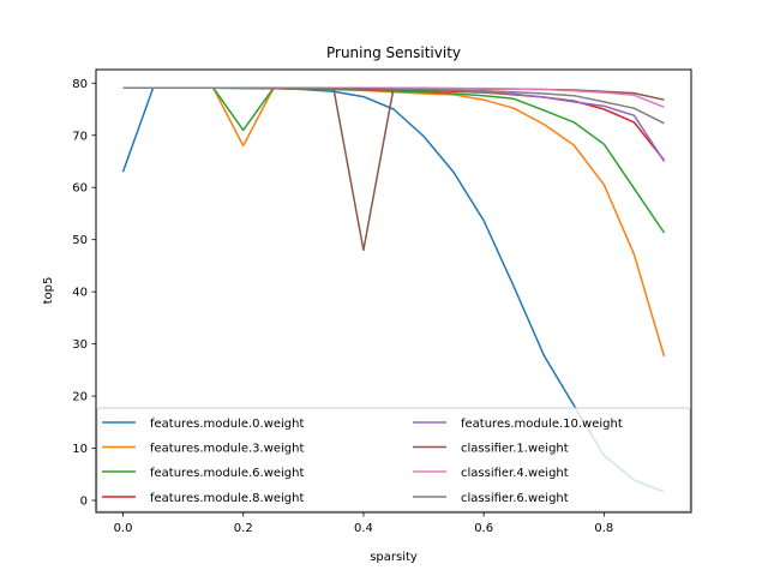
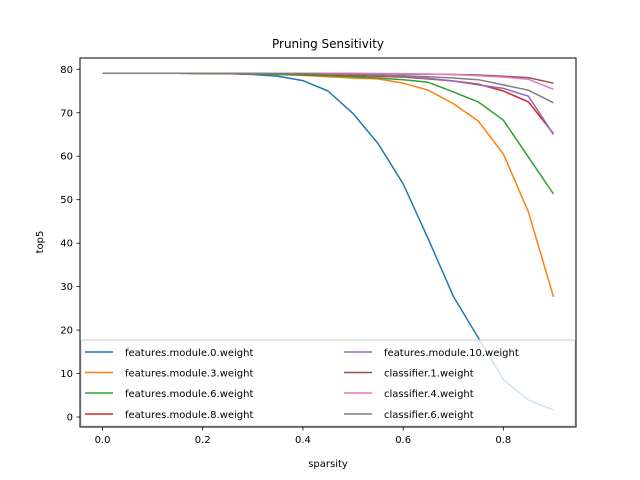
features.module.0.weight/0.0: 63 -> 79
features.module.3.weight/0.2: 68 -> 79
features.module.6.weight/0.2: 71 -> 79
classifier.1.weight/0.4: 48 -> 79
